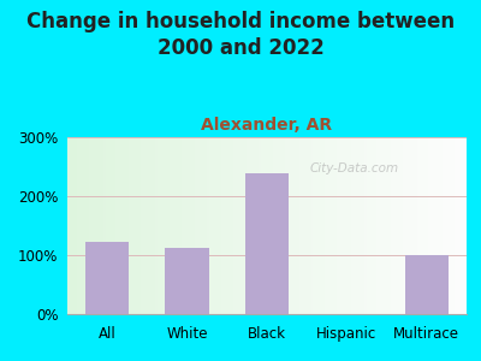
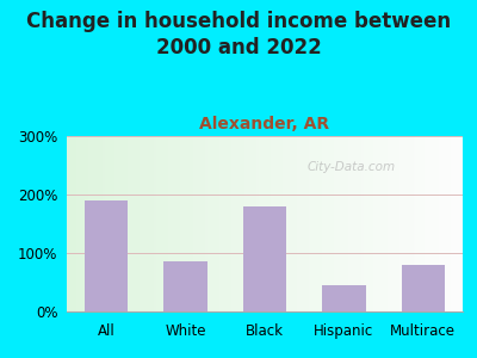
All: 122% -> 190%
White: 112% -> 85%
Black: 238% -> 180%
Hispanic: 1% -> 45%
Multirace: 100% -> 80%
